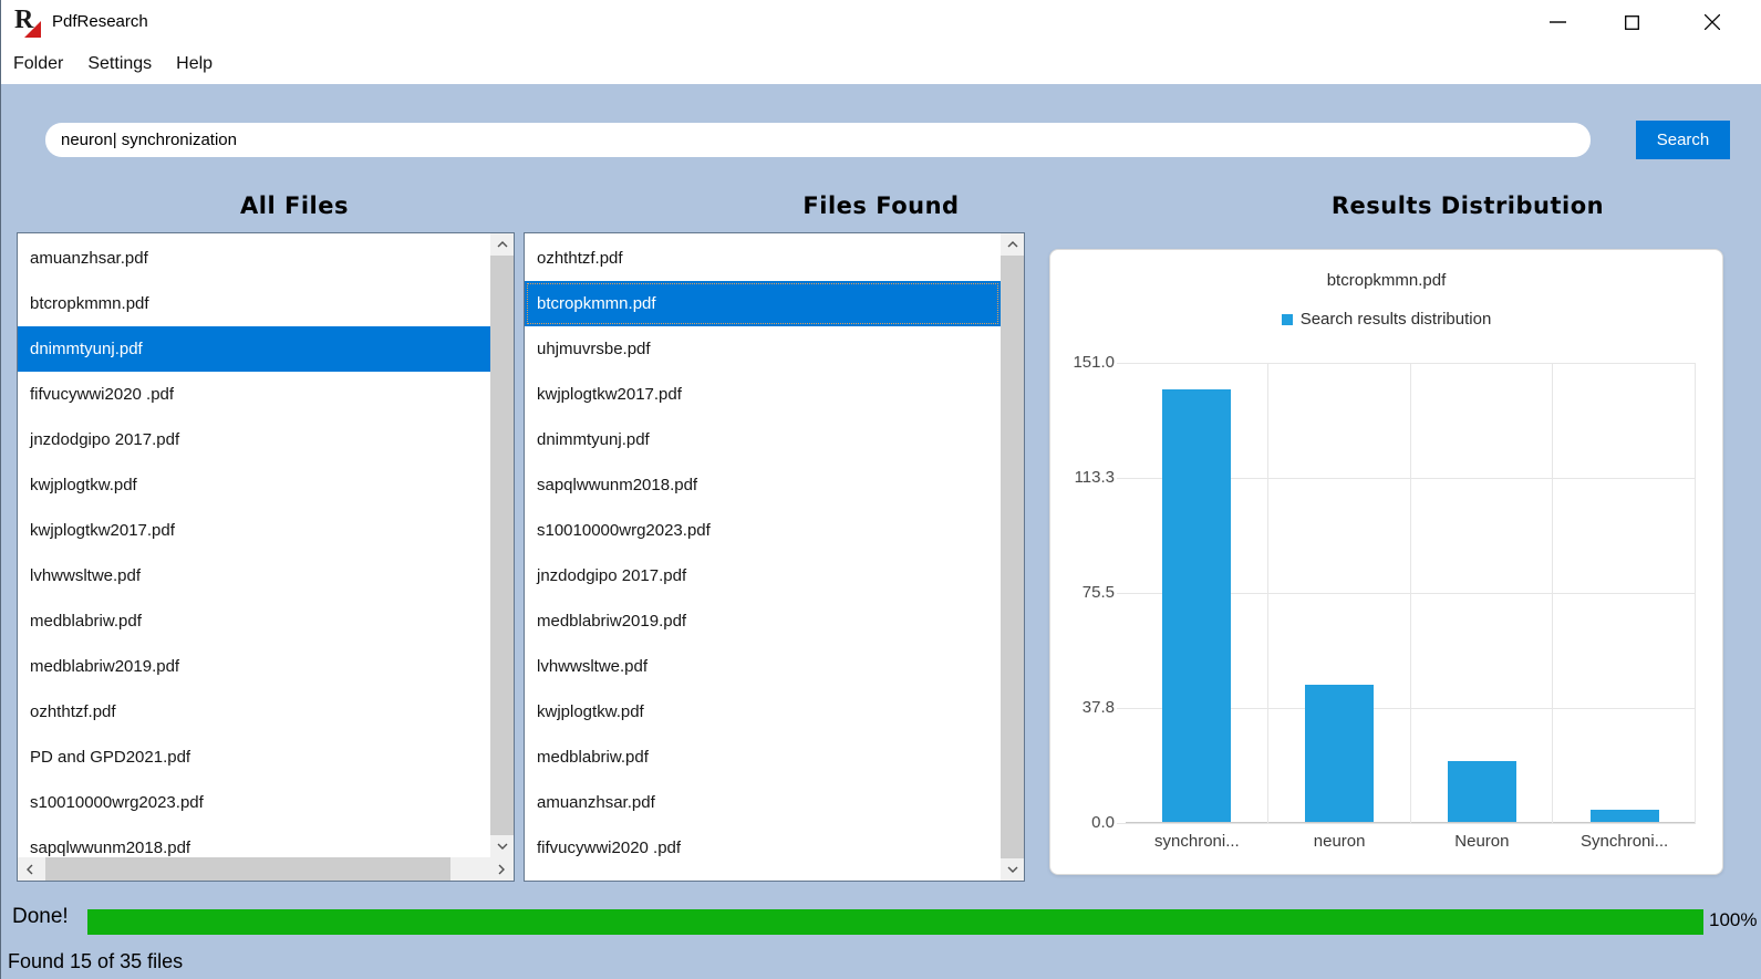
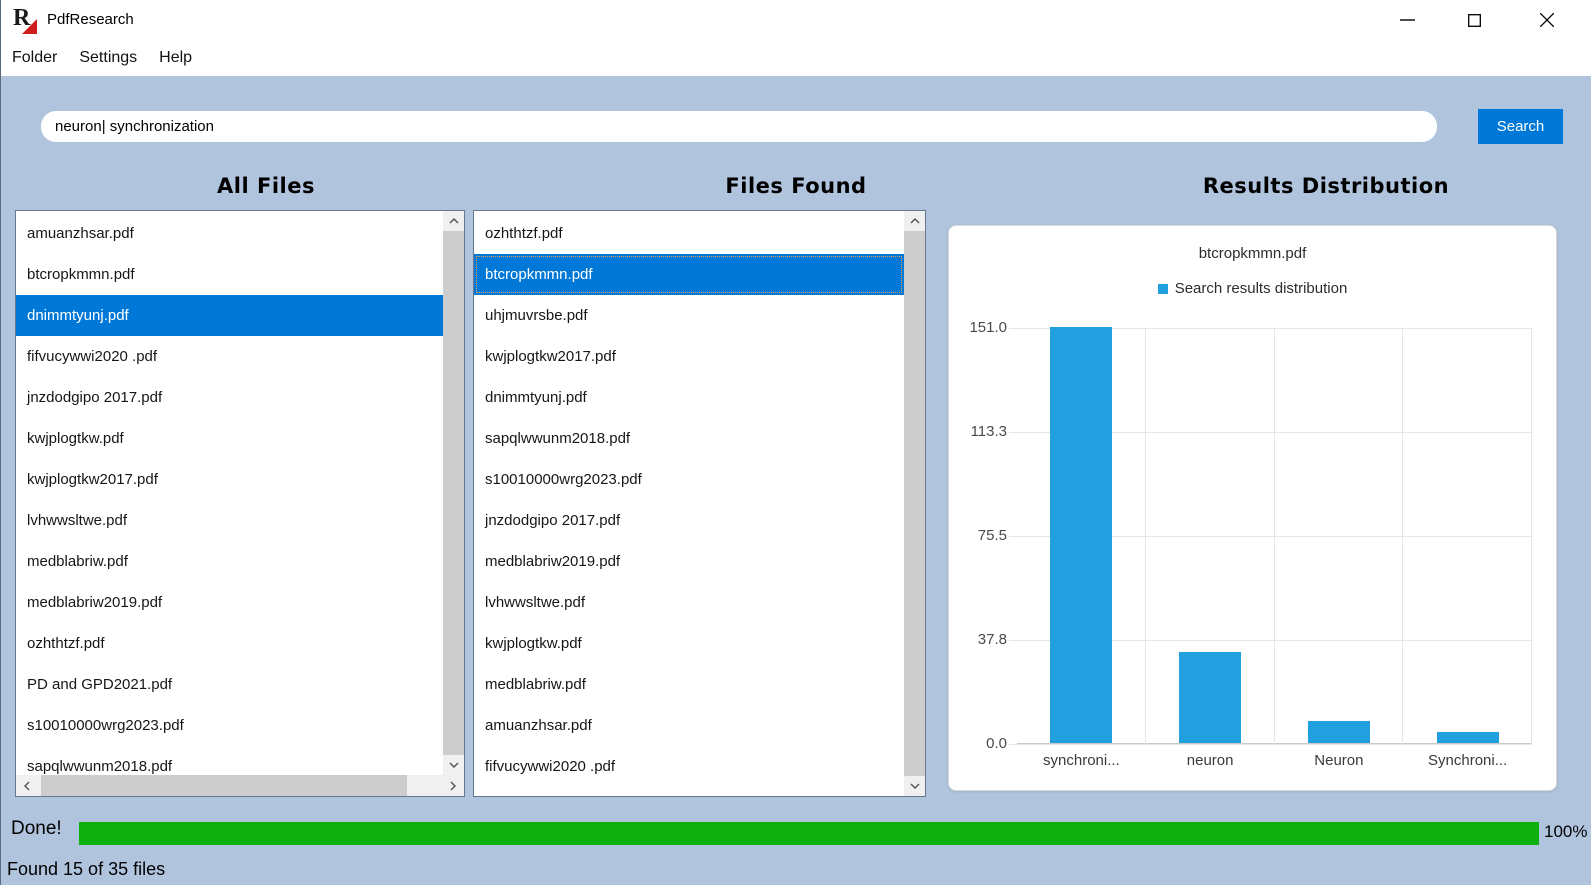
synchroni...: 142 -> 151
neuron: 45 -> 33
Neuron: 20 -> 8
